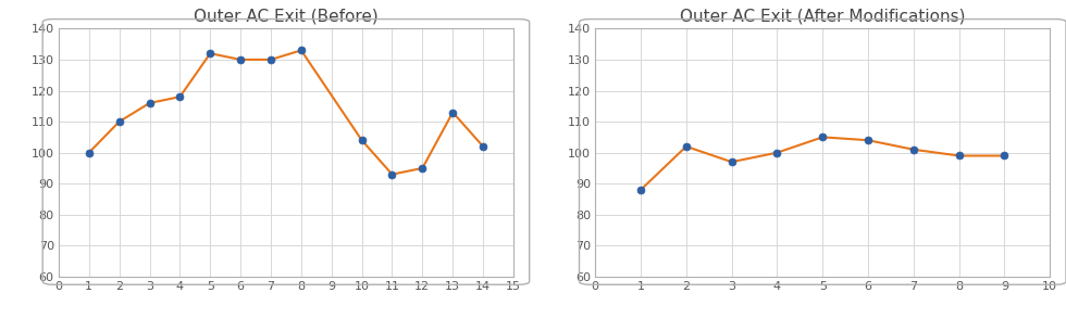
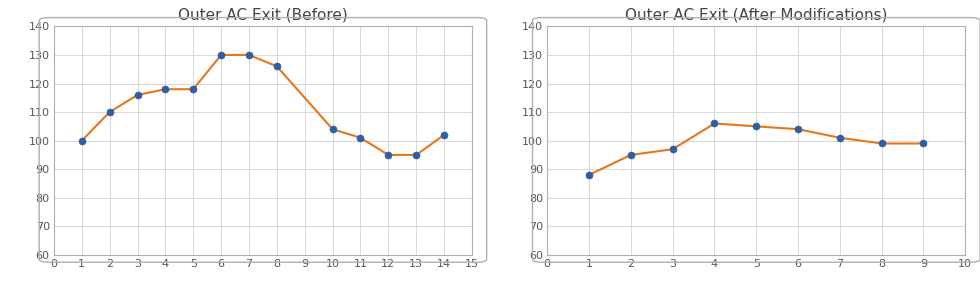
Outer AC Exit (Before)/5: 132 -> 118
Outer AC Exit (Before)/8: 133 -> 126
Outer AC Exit (Before)/11: 93 -> 101
Outer AC Exit (Before)/13: 113 -> 95
Outer AC Exit (After Modifications)/2: 102 -> 95
Outer AC Exit (After Modifications)/4: 100 -> 106
